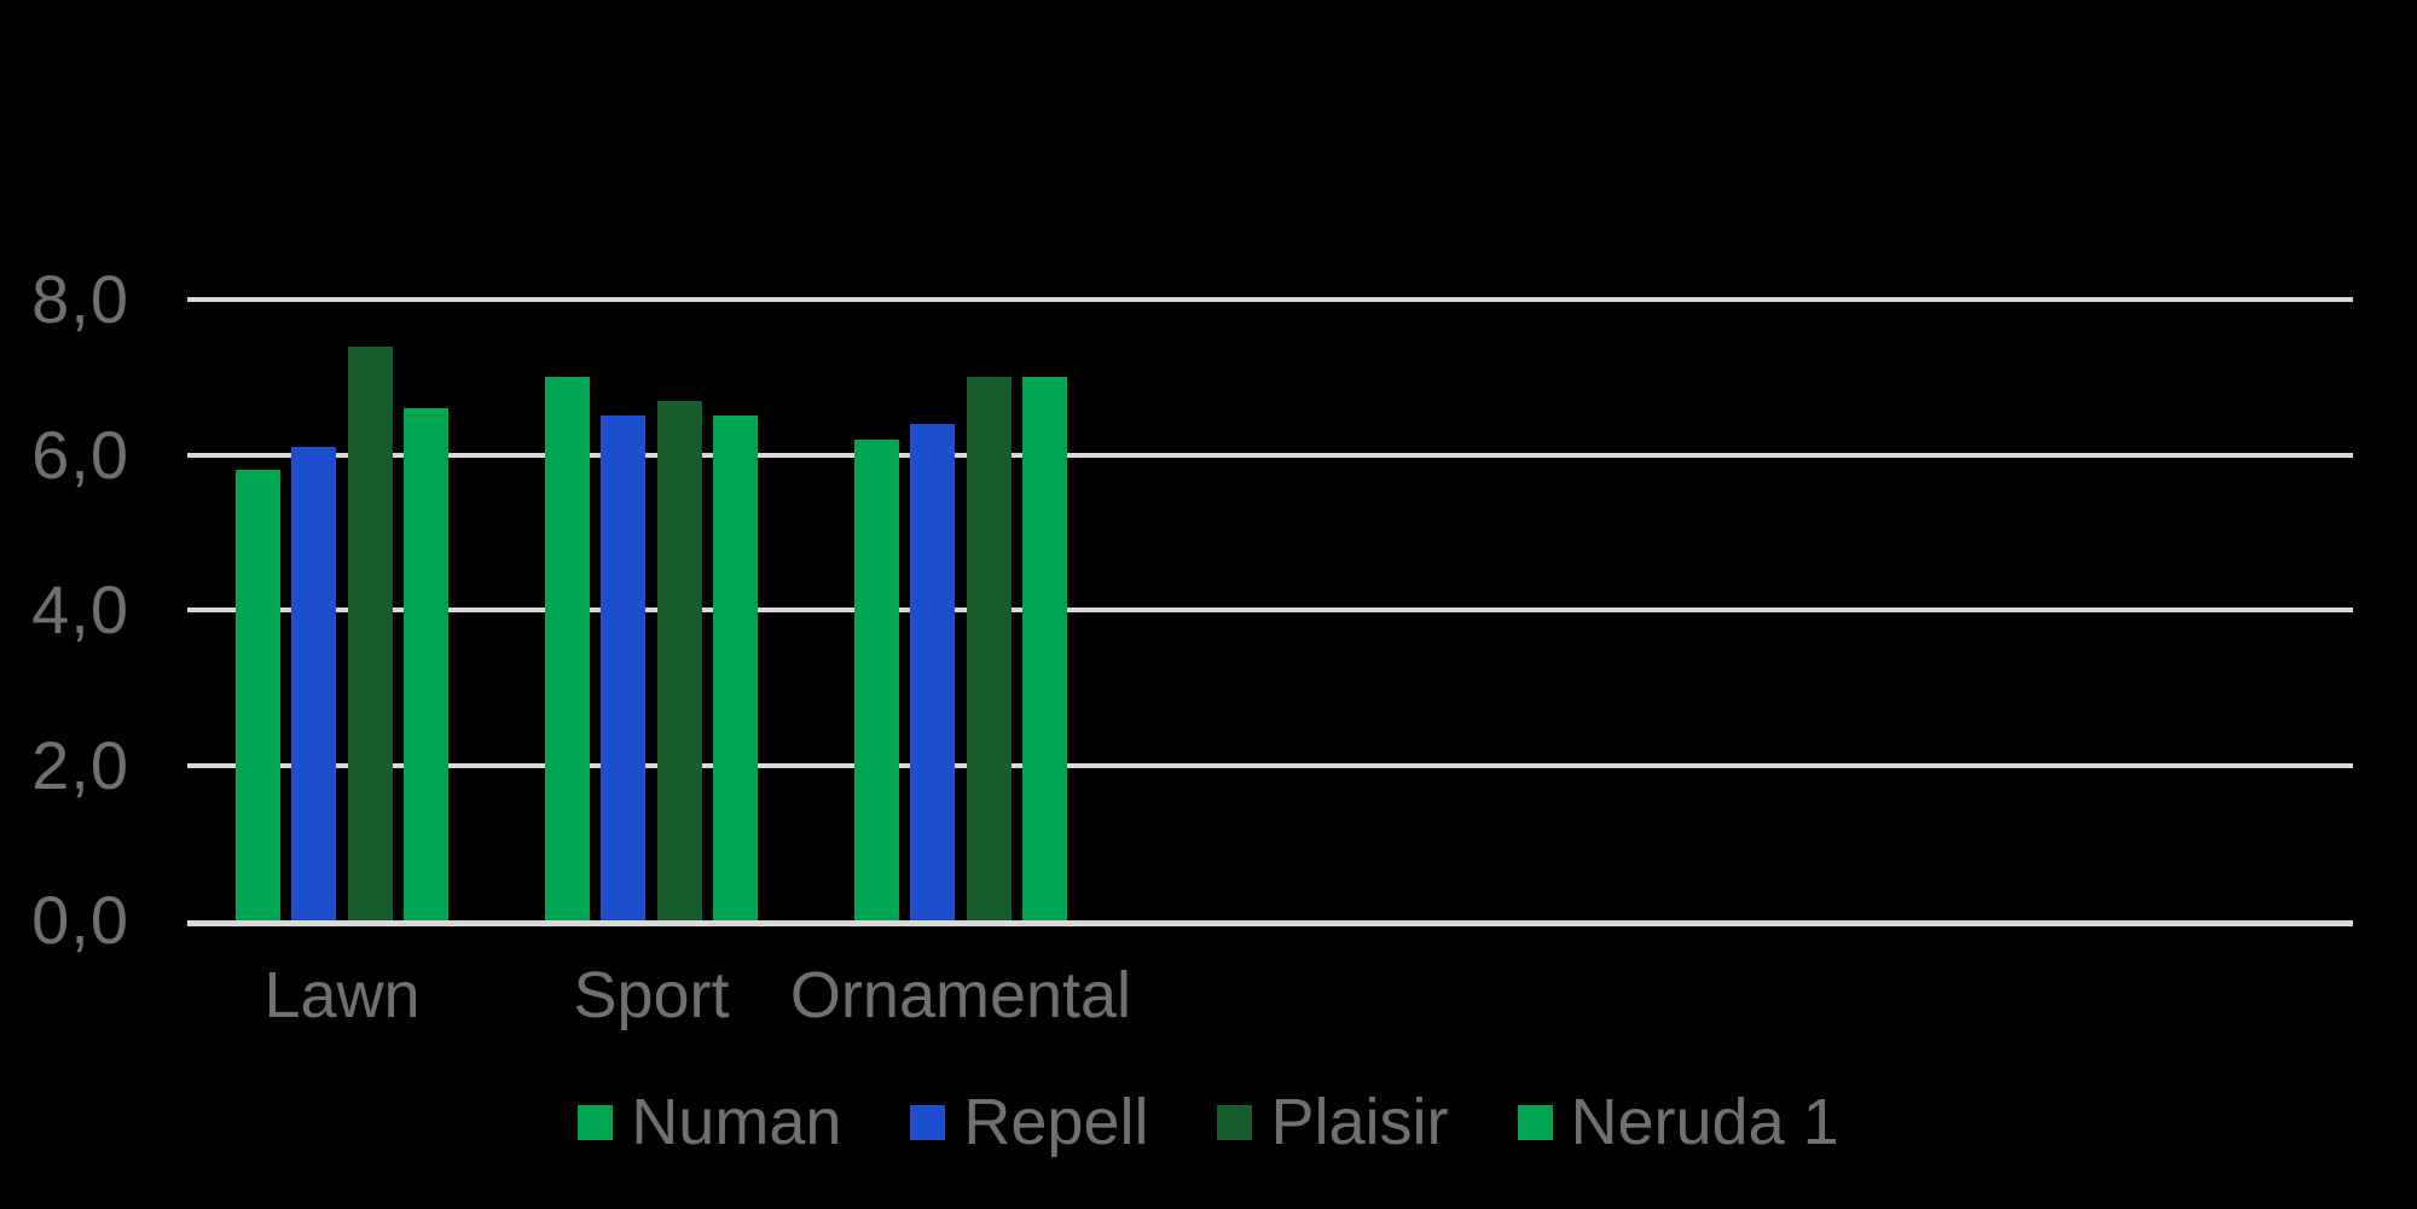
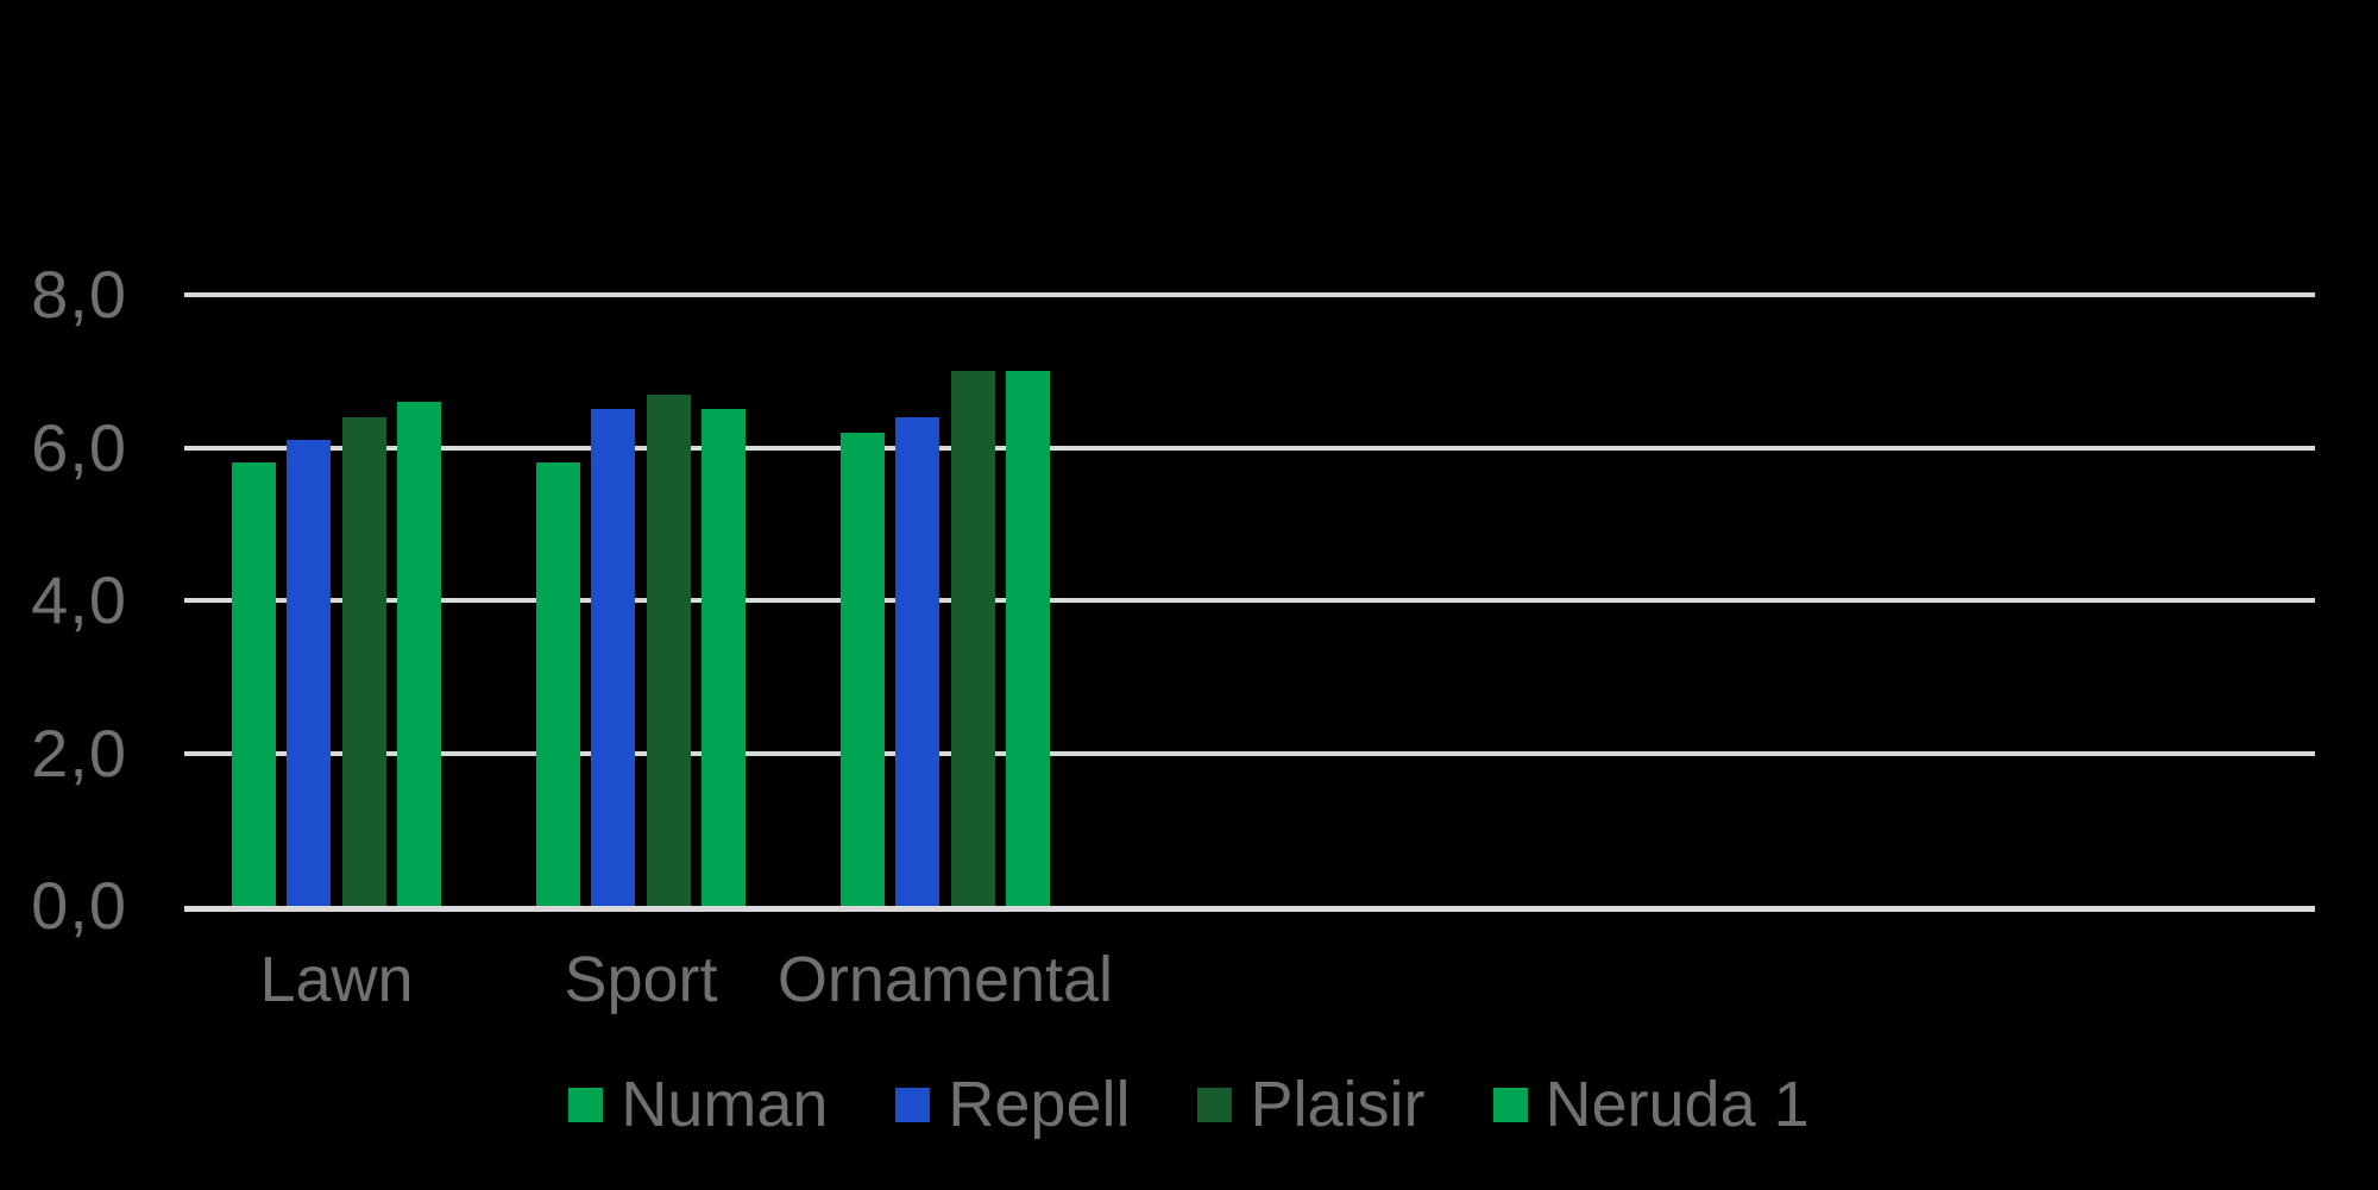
Plaisir/Lawn: 7,4 -> 6,4
Numan/Sport: 7,0 -> 5,8
